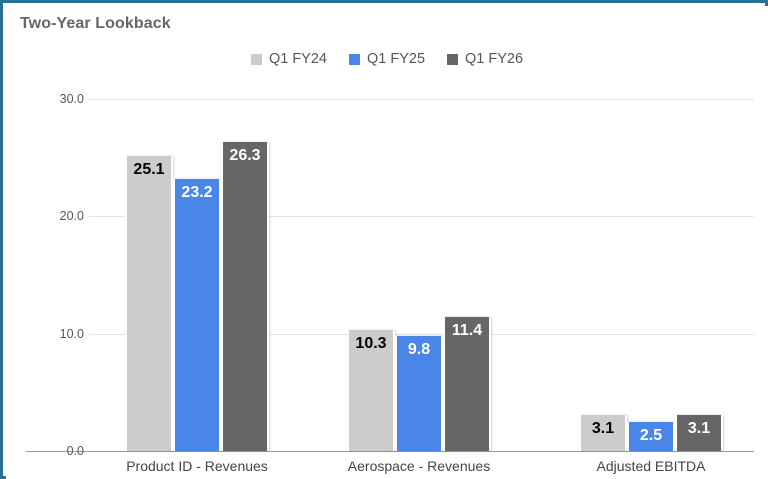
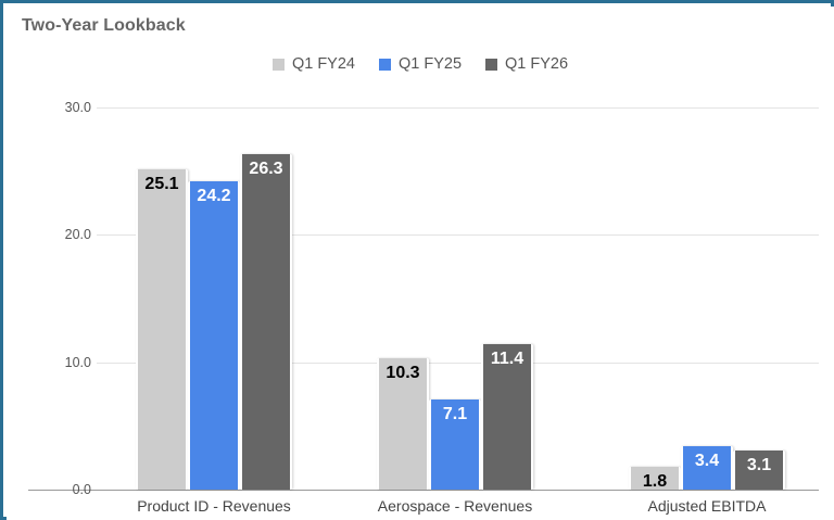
Q1 FY25/Product ID - Revenues: 23.2 -> 24.2
Q1 FY25/Aerospace - Revenues: 9.8 -> 7.1
Q1 FY24/Adjusted EBITDA: 3.1 -> 1.8
Q1 FY25/Adjusted EBITDA: 2.5 -> 3.4
